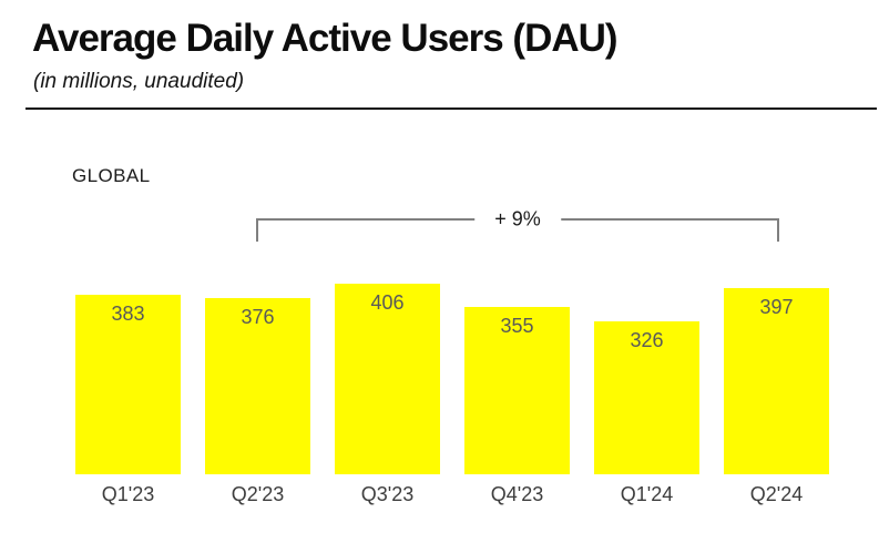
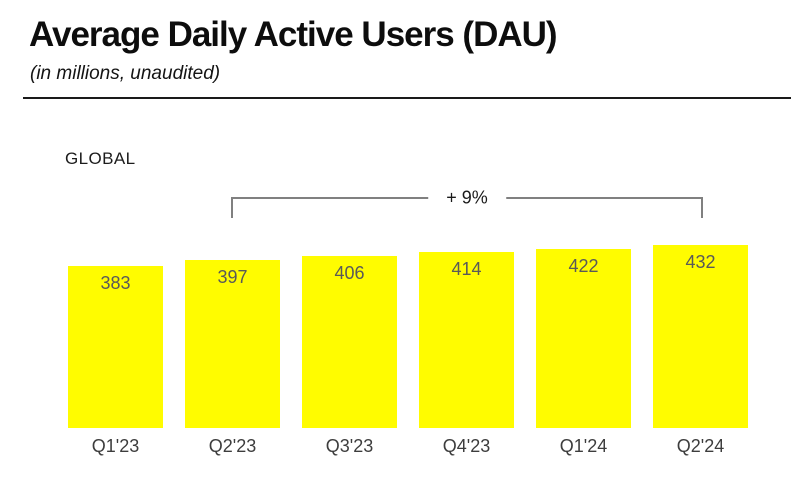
Q2'23: 376 -> 397
Q4'23: 355 -> 414
Q1'24: 326 -> 422
Q2'24: 397 -> 432
